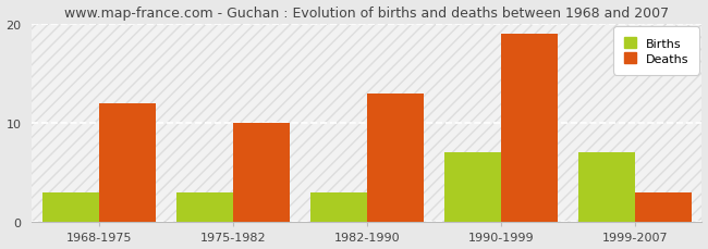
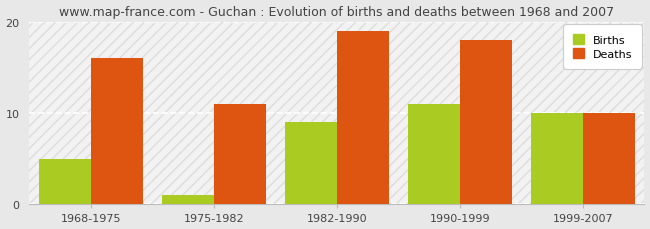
Births/1968-1975: 3 -> 5
Deaths/1968-1975: 12 -> 16
Births/1975-1982: 3 -> 1
Deaths/1975-1982: 10 -> 11
Births/1982-1990: 3 -> 9
Deaths/1982-1990: 13 -> 19
Births/1990-1999: 7 -> 11
Deaths/1990-1999: 19 -> 18
Births/1999-2007: 7 -> 10
Deaths/1999-2007: 3 -> 10
